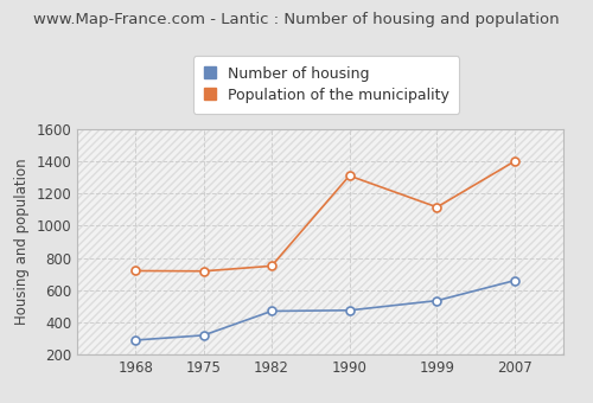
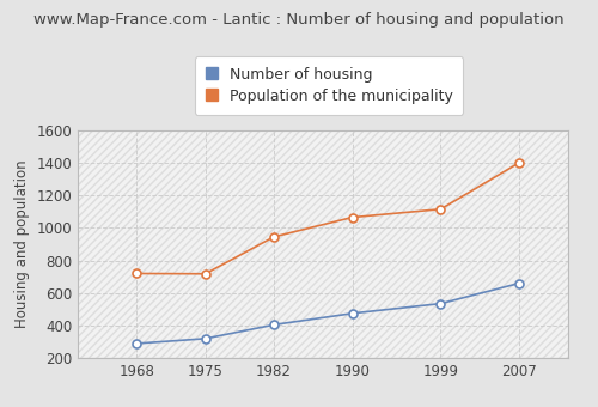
Number of housing/1982: 470 -> 400
Population of the municipality/1982: 750 -> 940
Population of the municipality/1990: 1310 -> 1060
